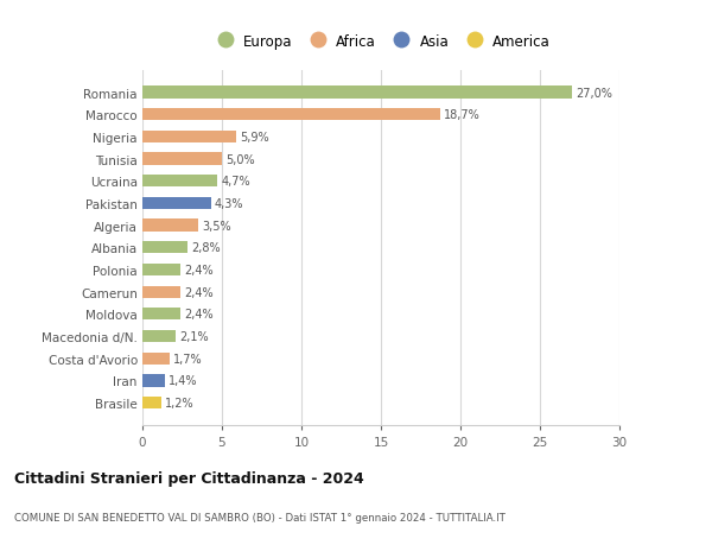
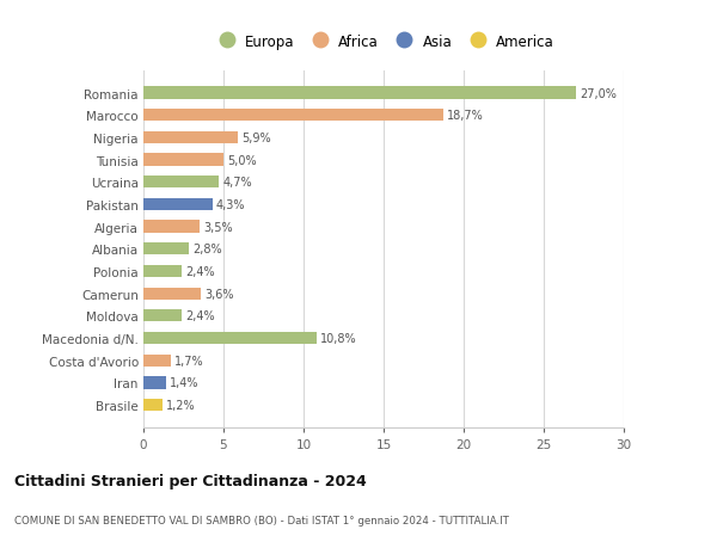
Camerun: 2,4% -> 3,6%
Macedonia d/N.: 2,1% -> 10,8%
